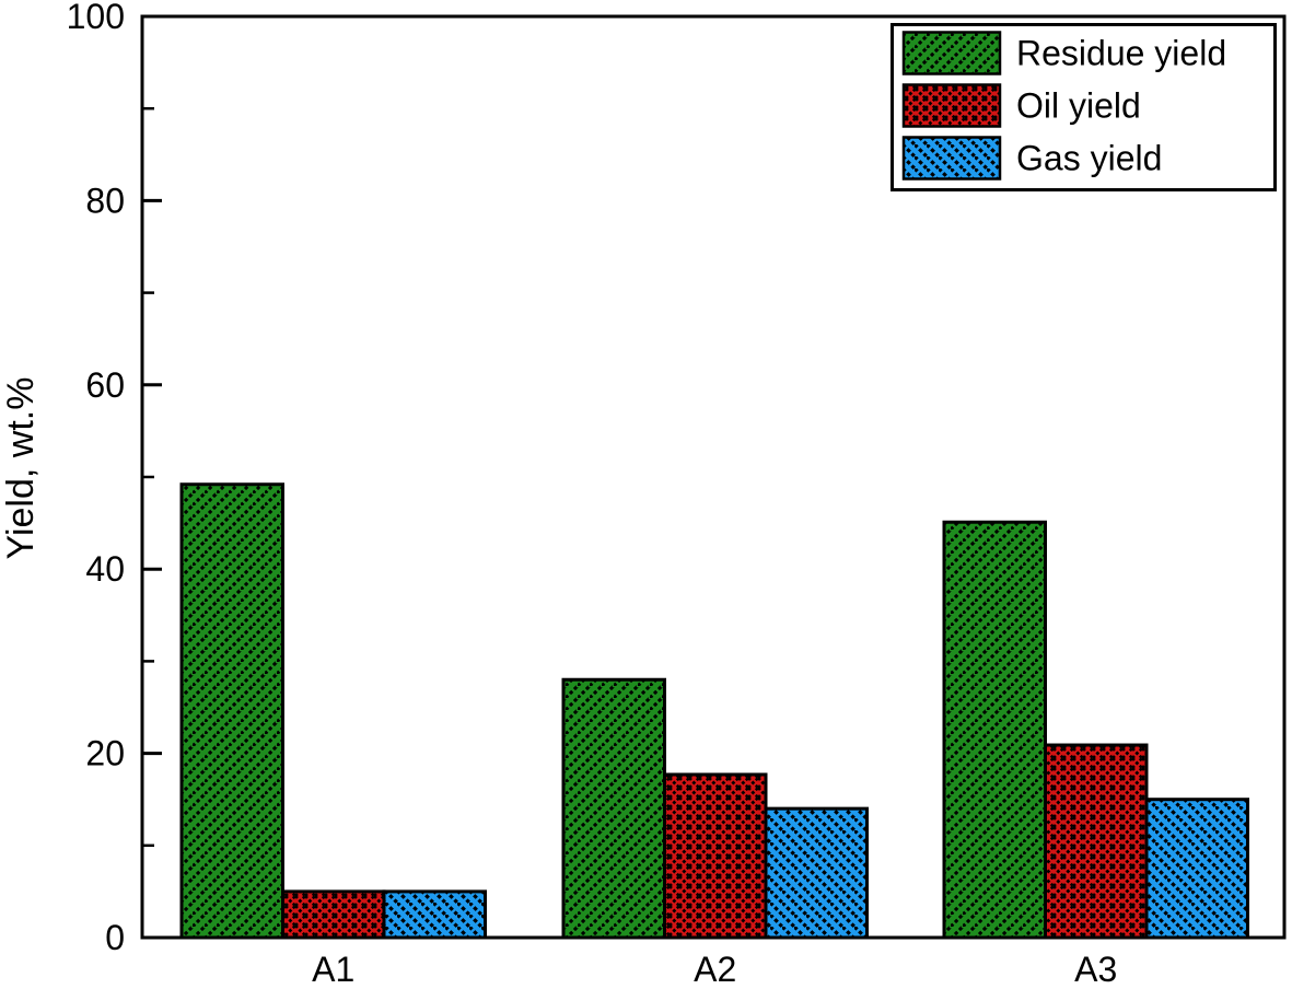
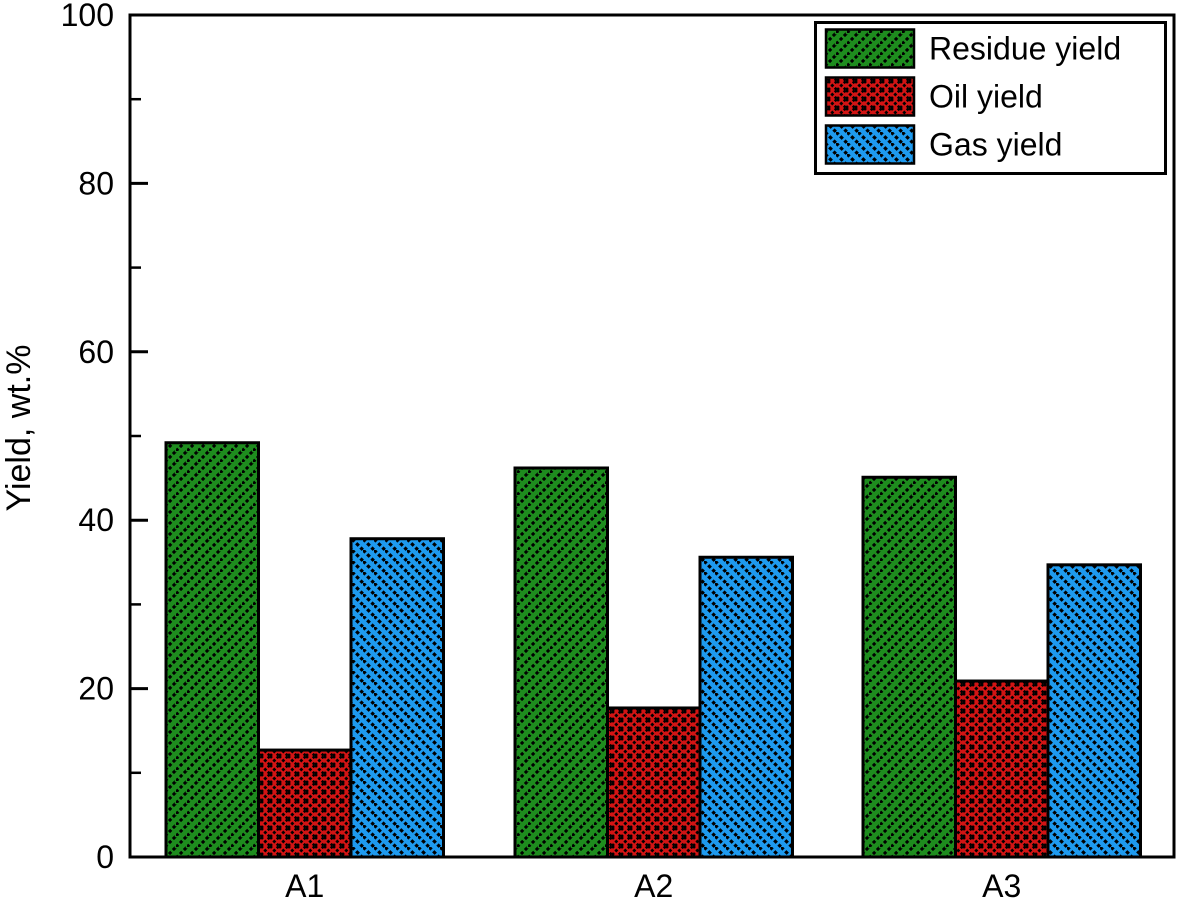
Oil yield/A1: 5 -> 13
Gas yield/A1: 5 -> 38
Residue yield/A2: 28 -> 46
Gas yield/A2: 14 -> 36
Gas yield/A3: 15 -> 35
